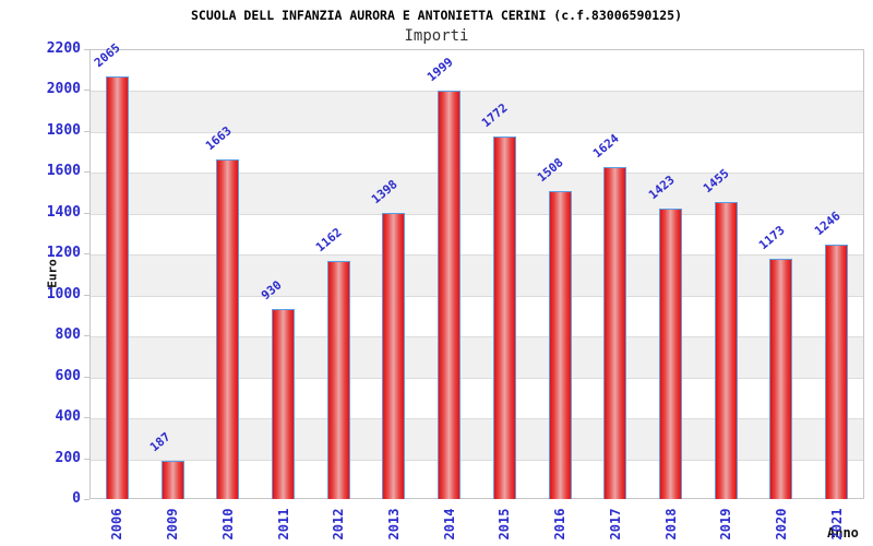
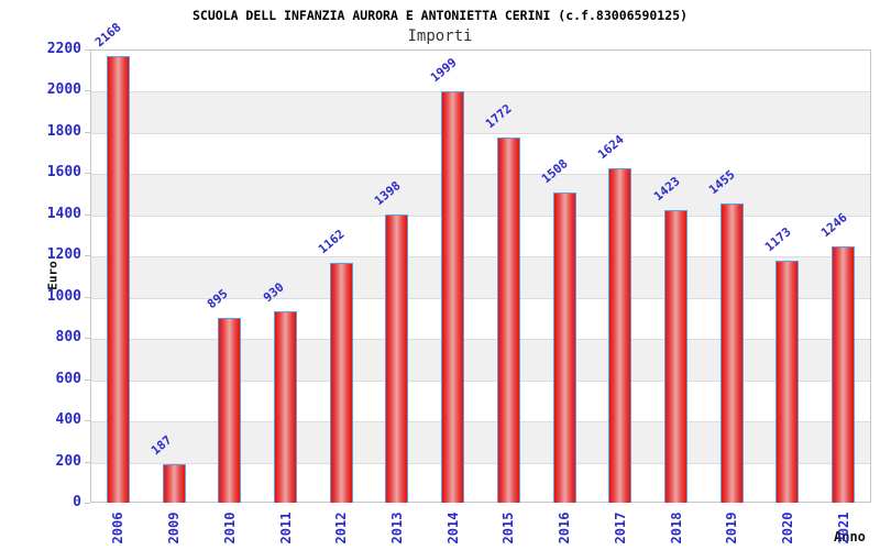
2006: 2065 -> 2168
2010: 1663 -> 895
